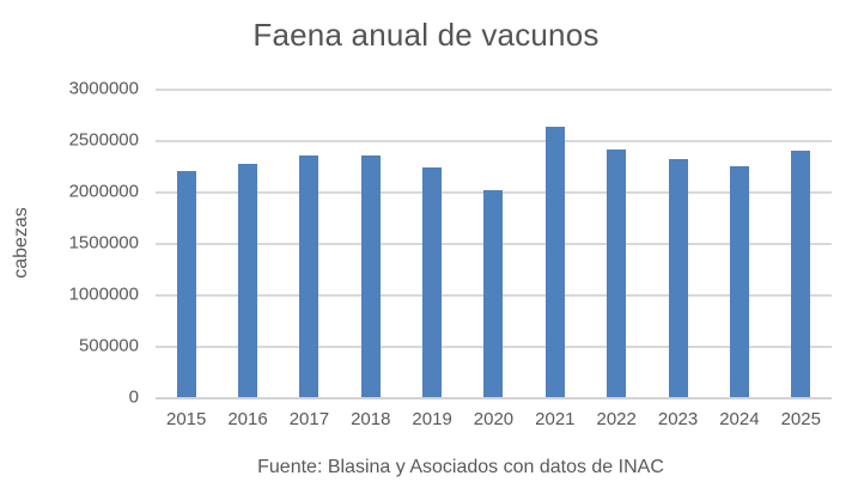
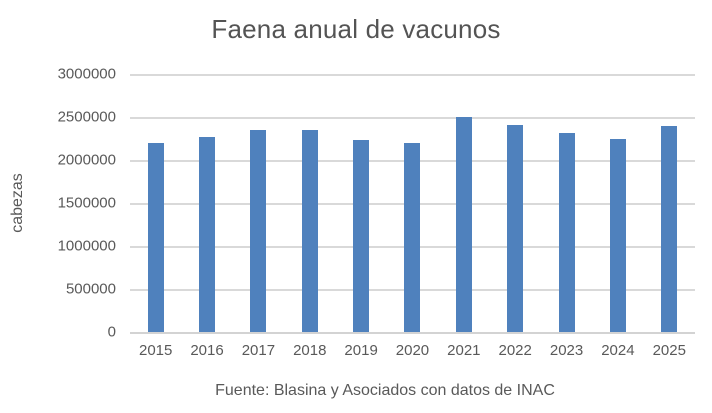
2020: 2000000 -> 2200000
2021: 2600000 -> 2500000
